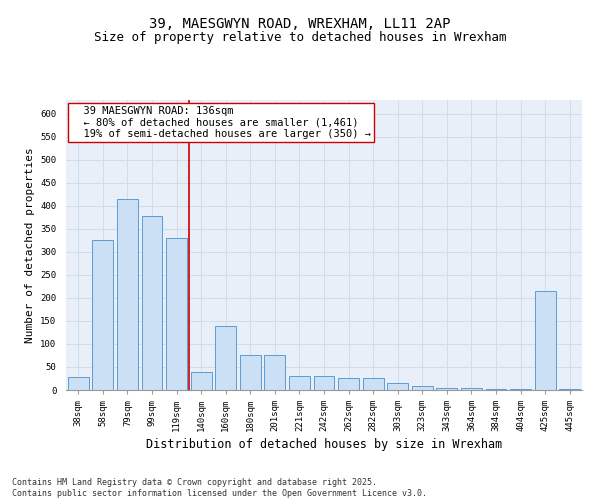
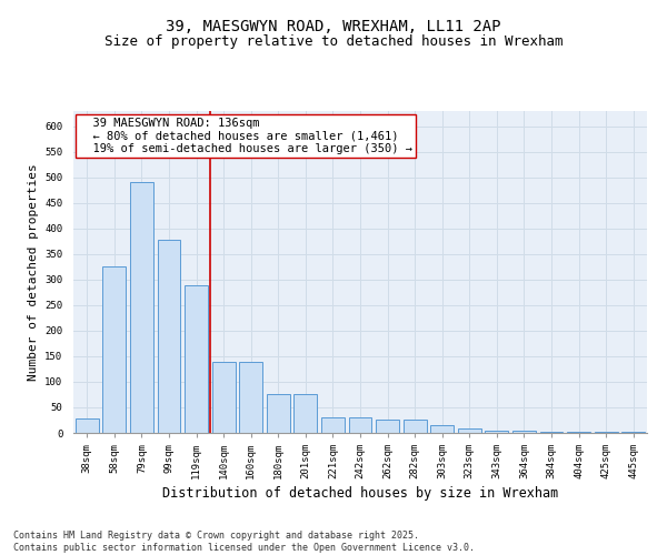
79sqm: 415 -> 490
119sqm: 330 -> 290
140sqm: 40 -> 140
425sqm: 215 -> 2
